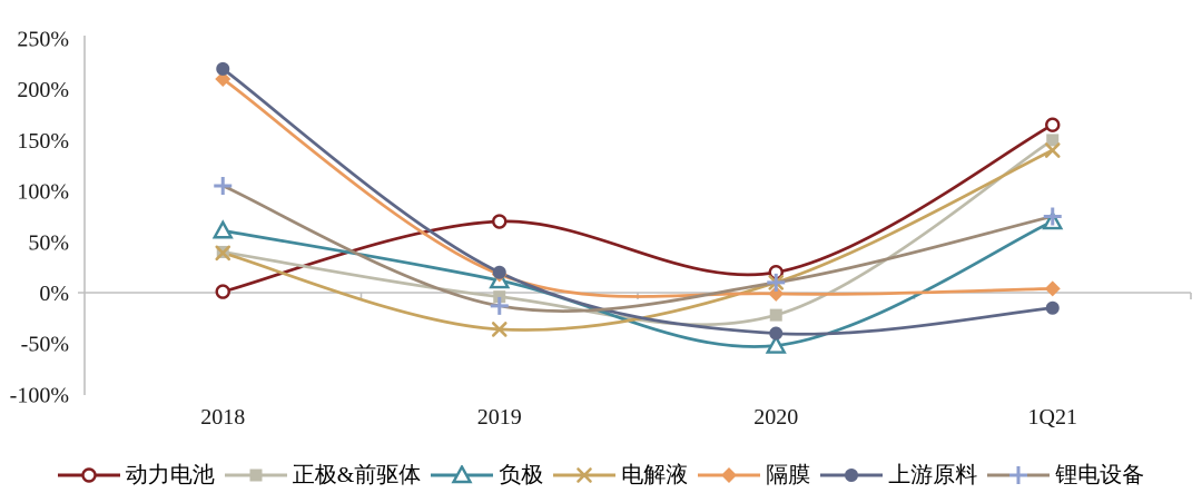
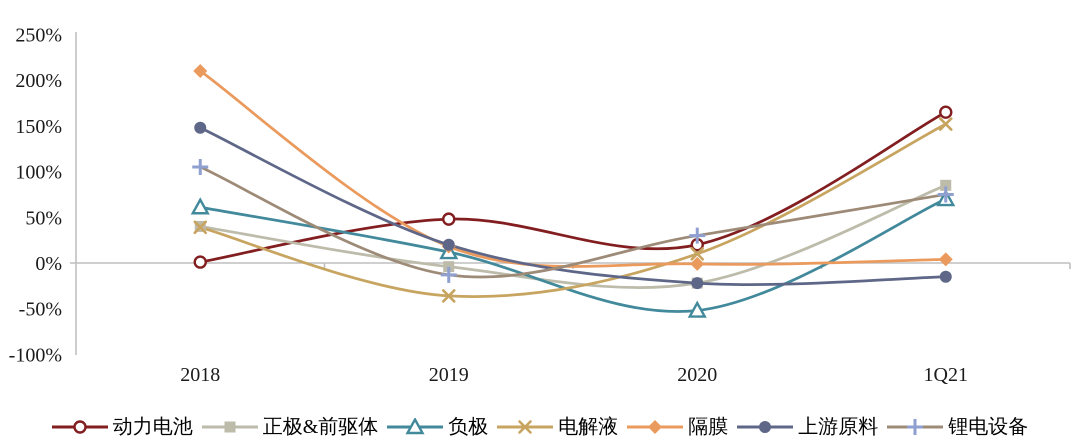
上游原料/2018: 220% -> 150%
动力电池/2019: 70% -> 50%
上游原料/2020: -40% -> -20%
锂电设备/2020: 10% -> 30%
正极&前驱体/1Q21: 150% -> 80%
电解液/1Q21: 140% -> 150%
